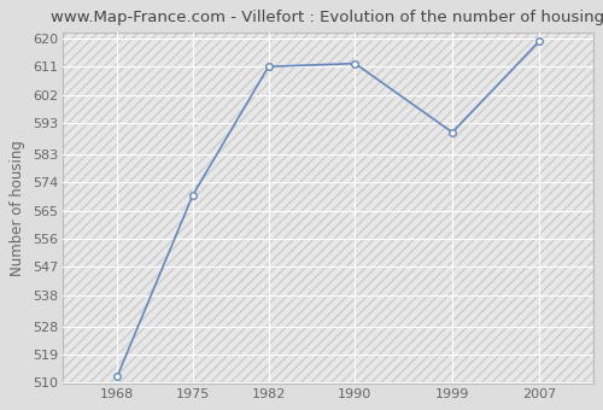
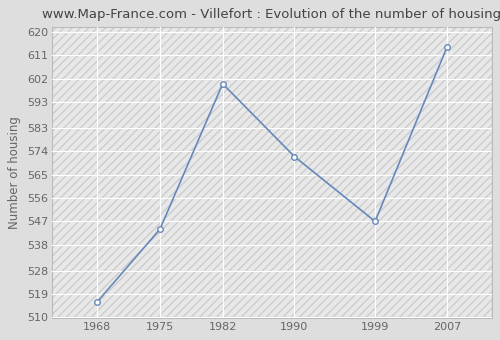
1968: 512 -> 516
1975: 570 -> 544
1982: 611 -> 600
1990: 612 -> 572
1999: 590 -> 547
2007: 619 -> 614
